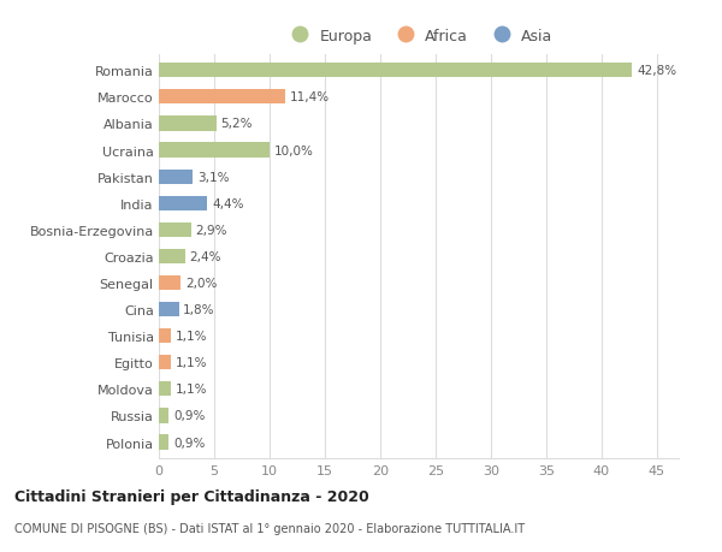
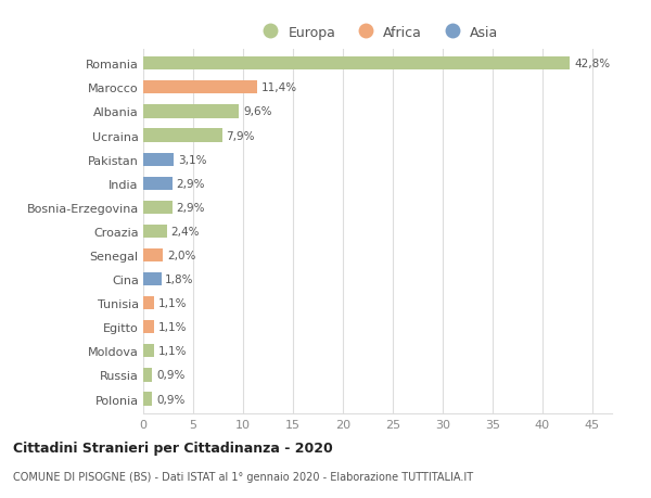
Albania: 5,2% -> 9,6%
Ucraina: 10,0% -> 7,9%
India: 4,4% -> 2,9%
